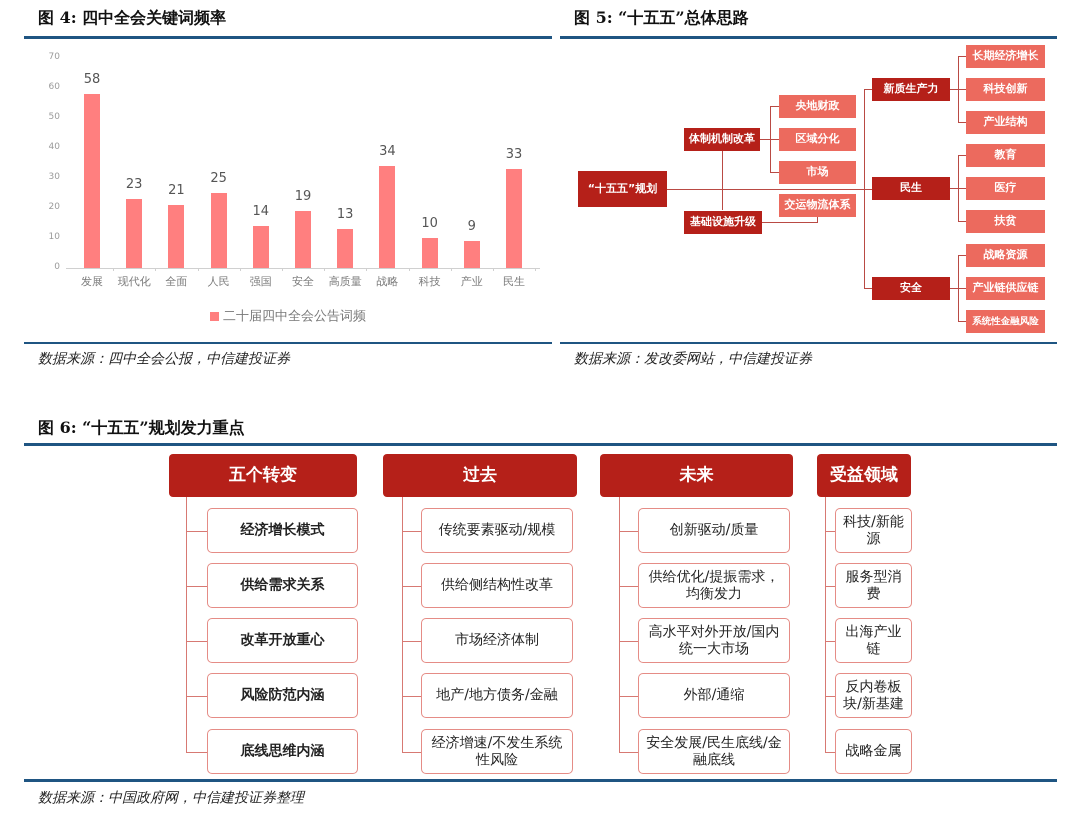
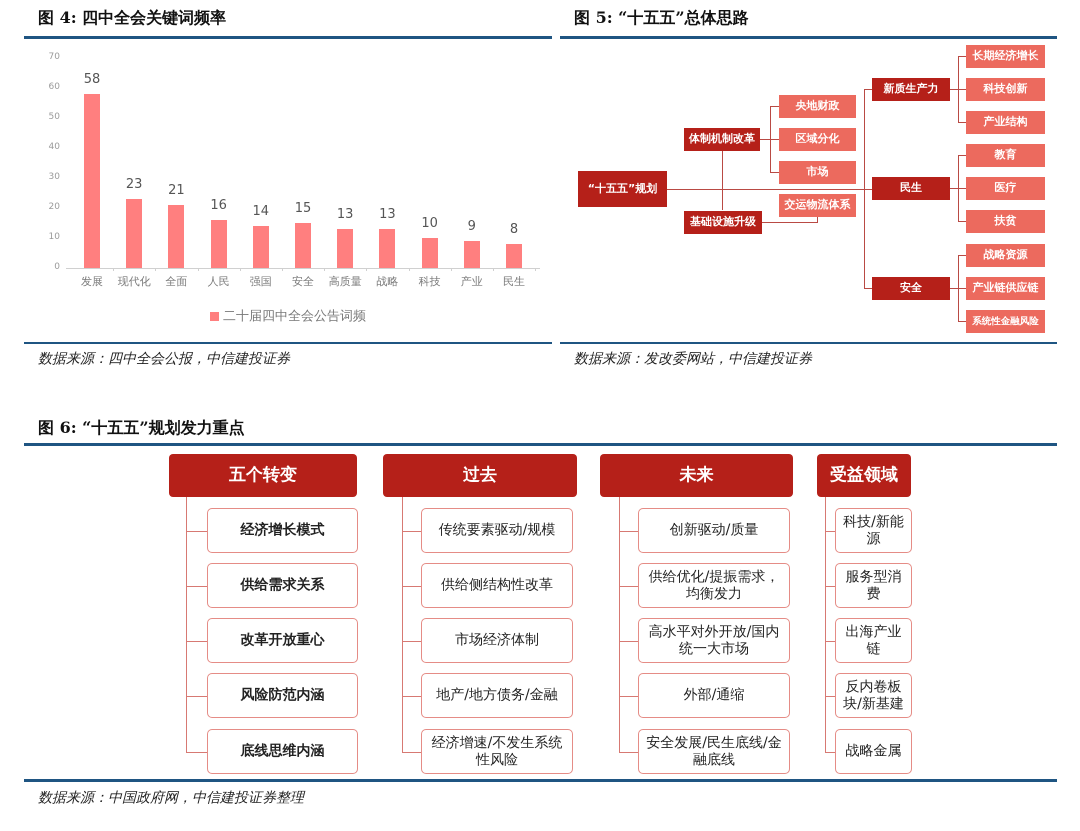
人民: 25 -> 16
安全: 19 -> 15
战略: 34 -> 13
民生: 33 -> 8
